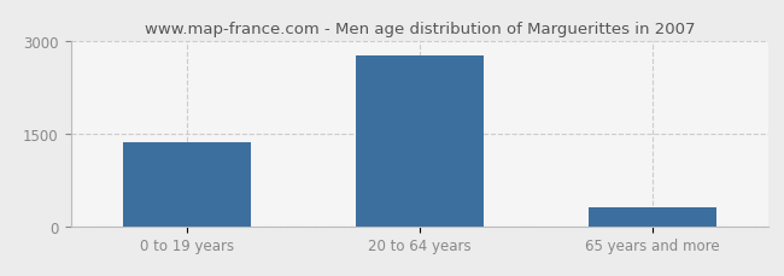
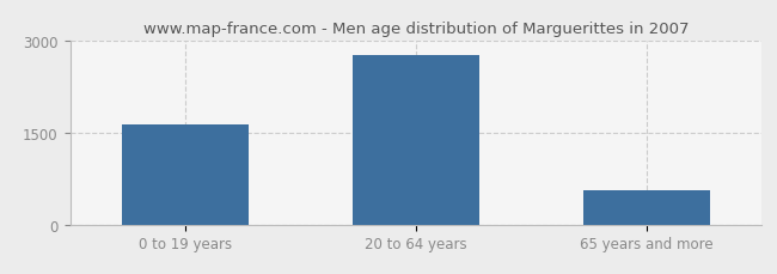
0 to 19 years: 1350 -> 1620
65 years and more: 300 -> 560
